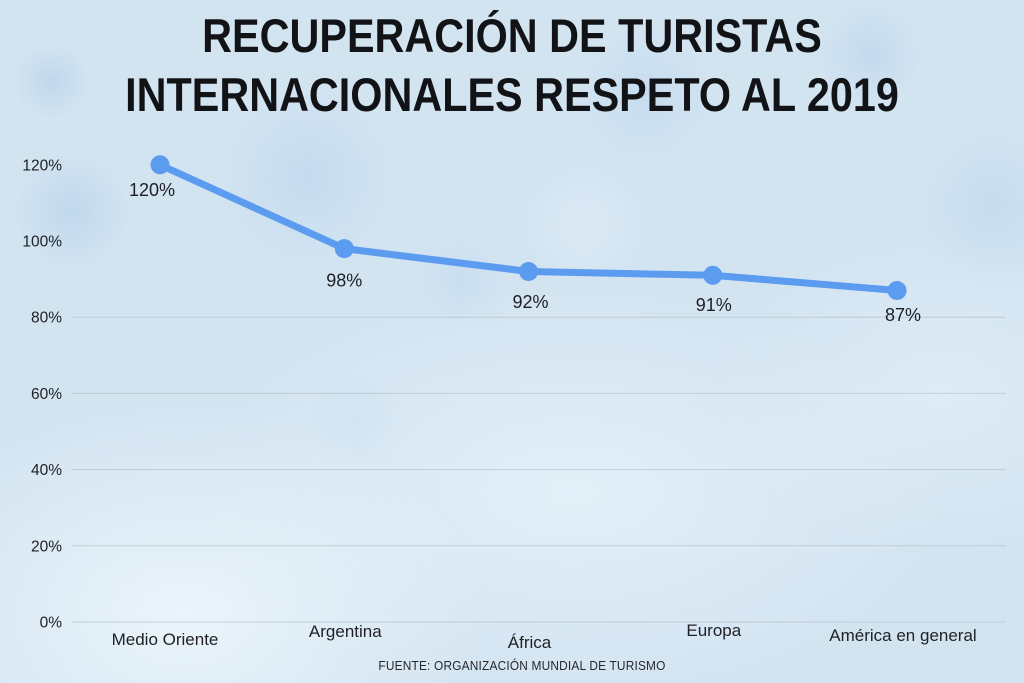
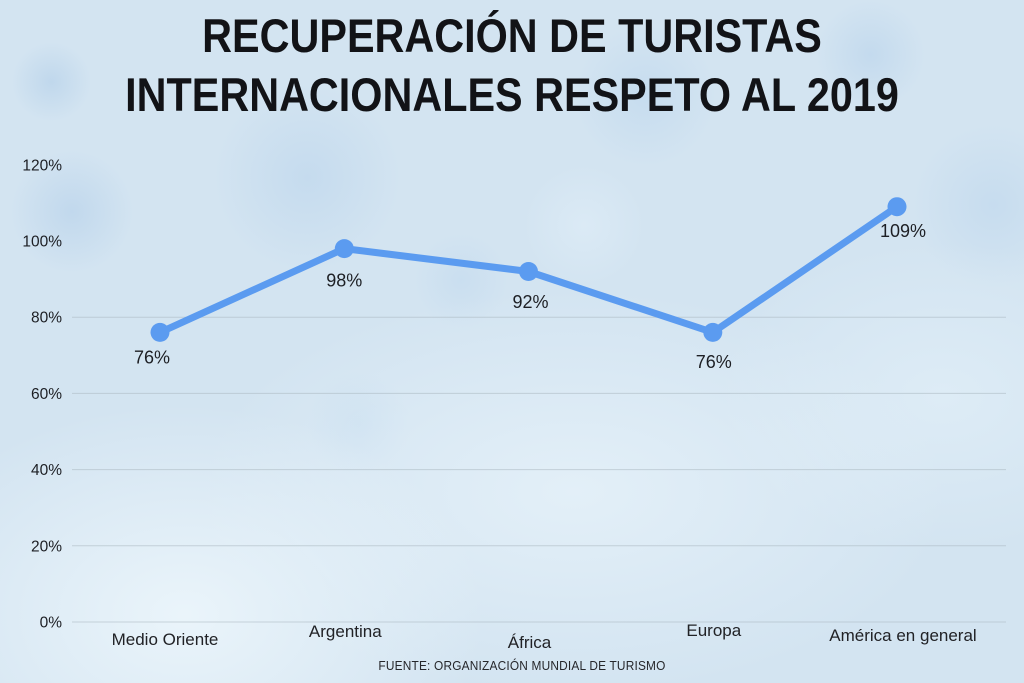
Medio Oriente: 120% -> 76%
Europa: 91% -> 76%
América en general: 87% -> 109%
